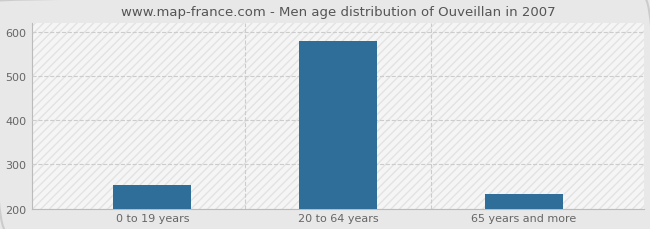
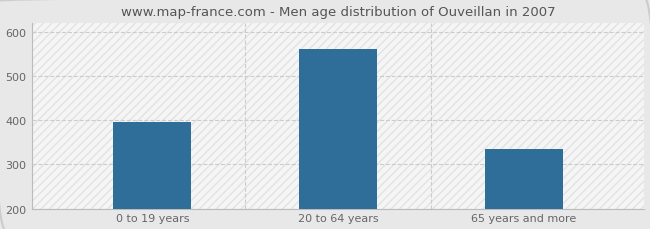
0 to 19 years: 253 -> 395
20 to 64 years: 578 -> 560
65 years and more: 232 -> 335
